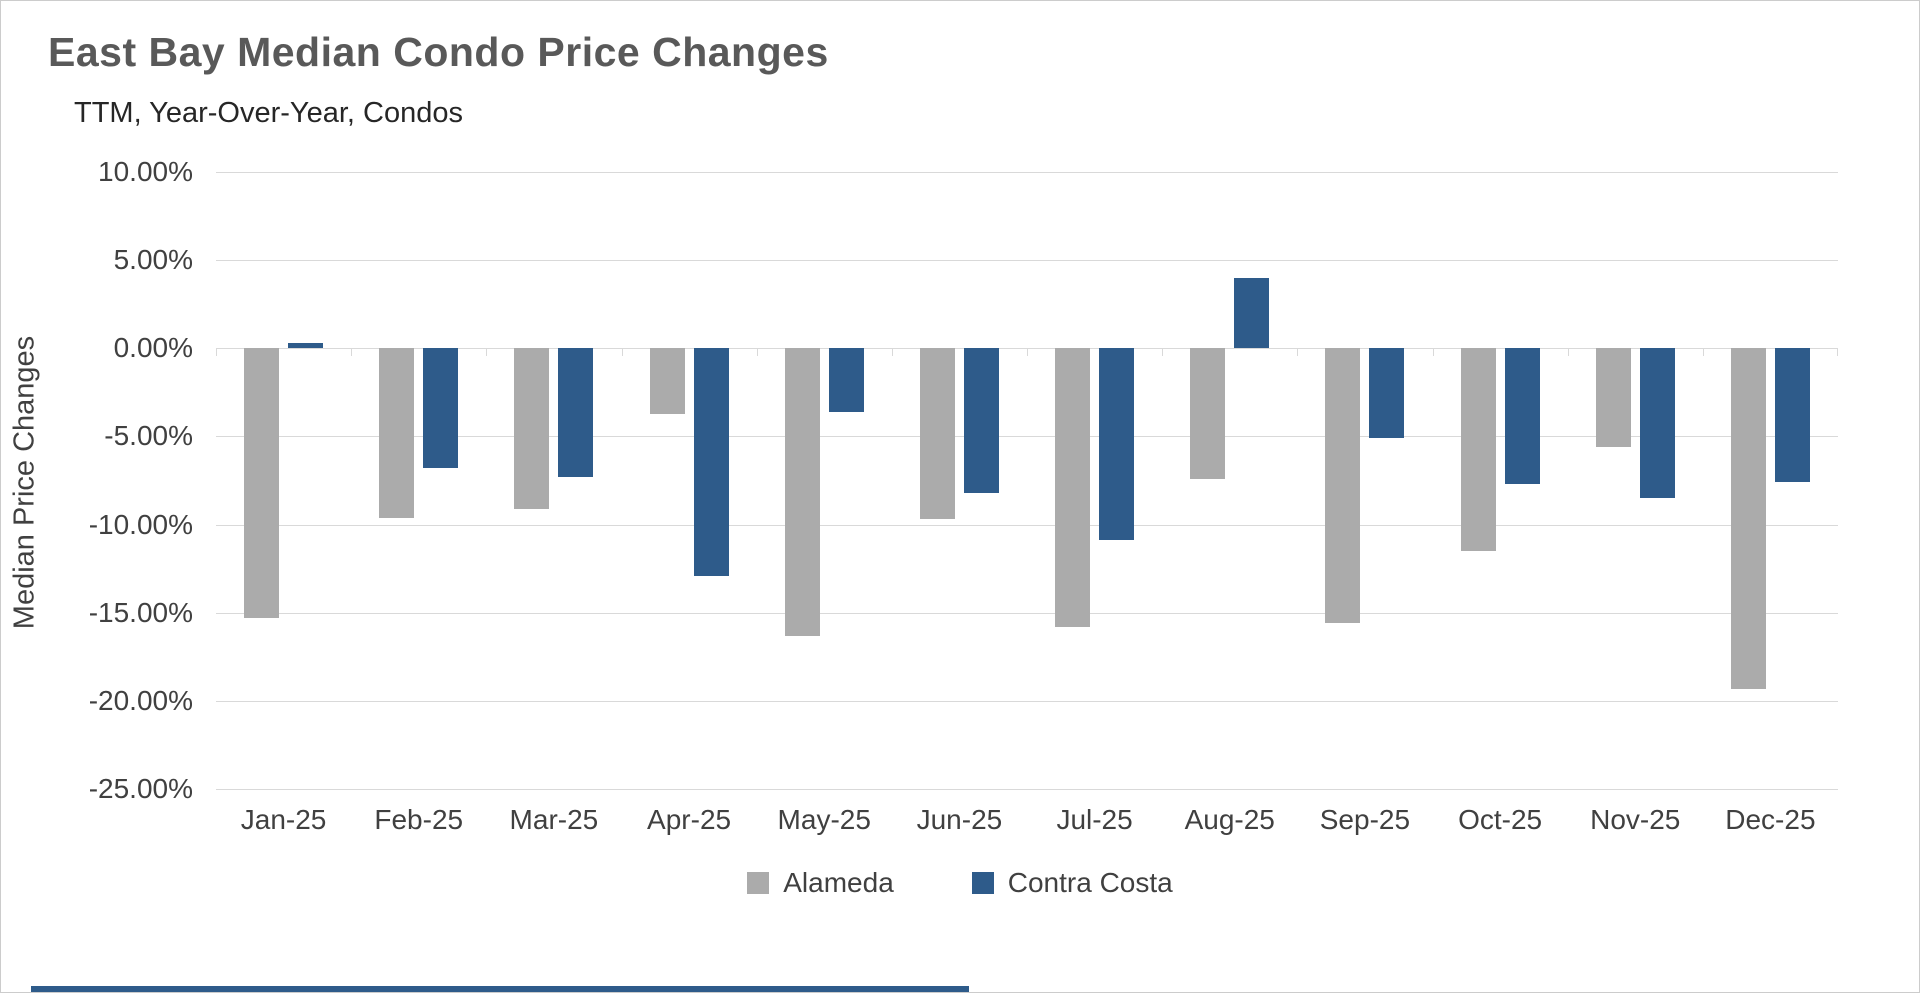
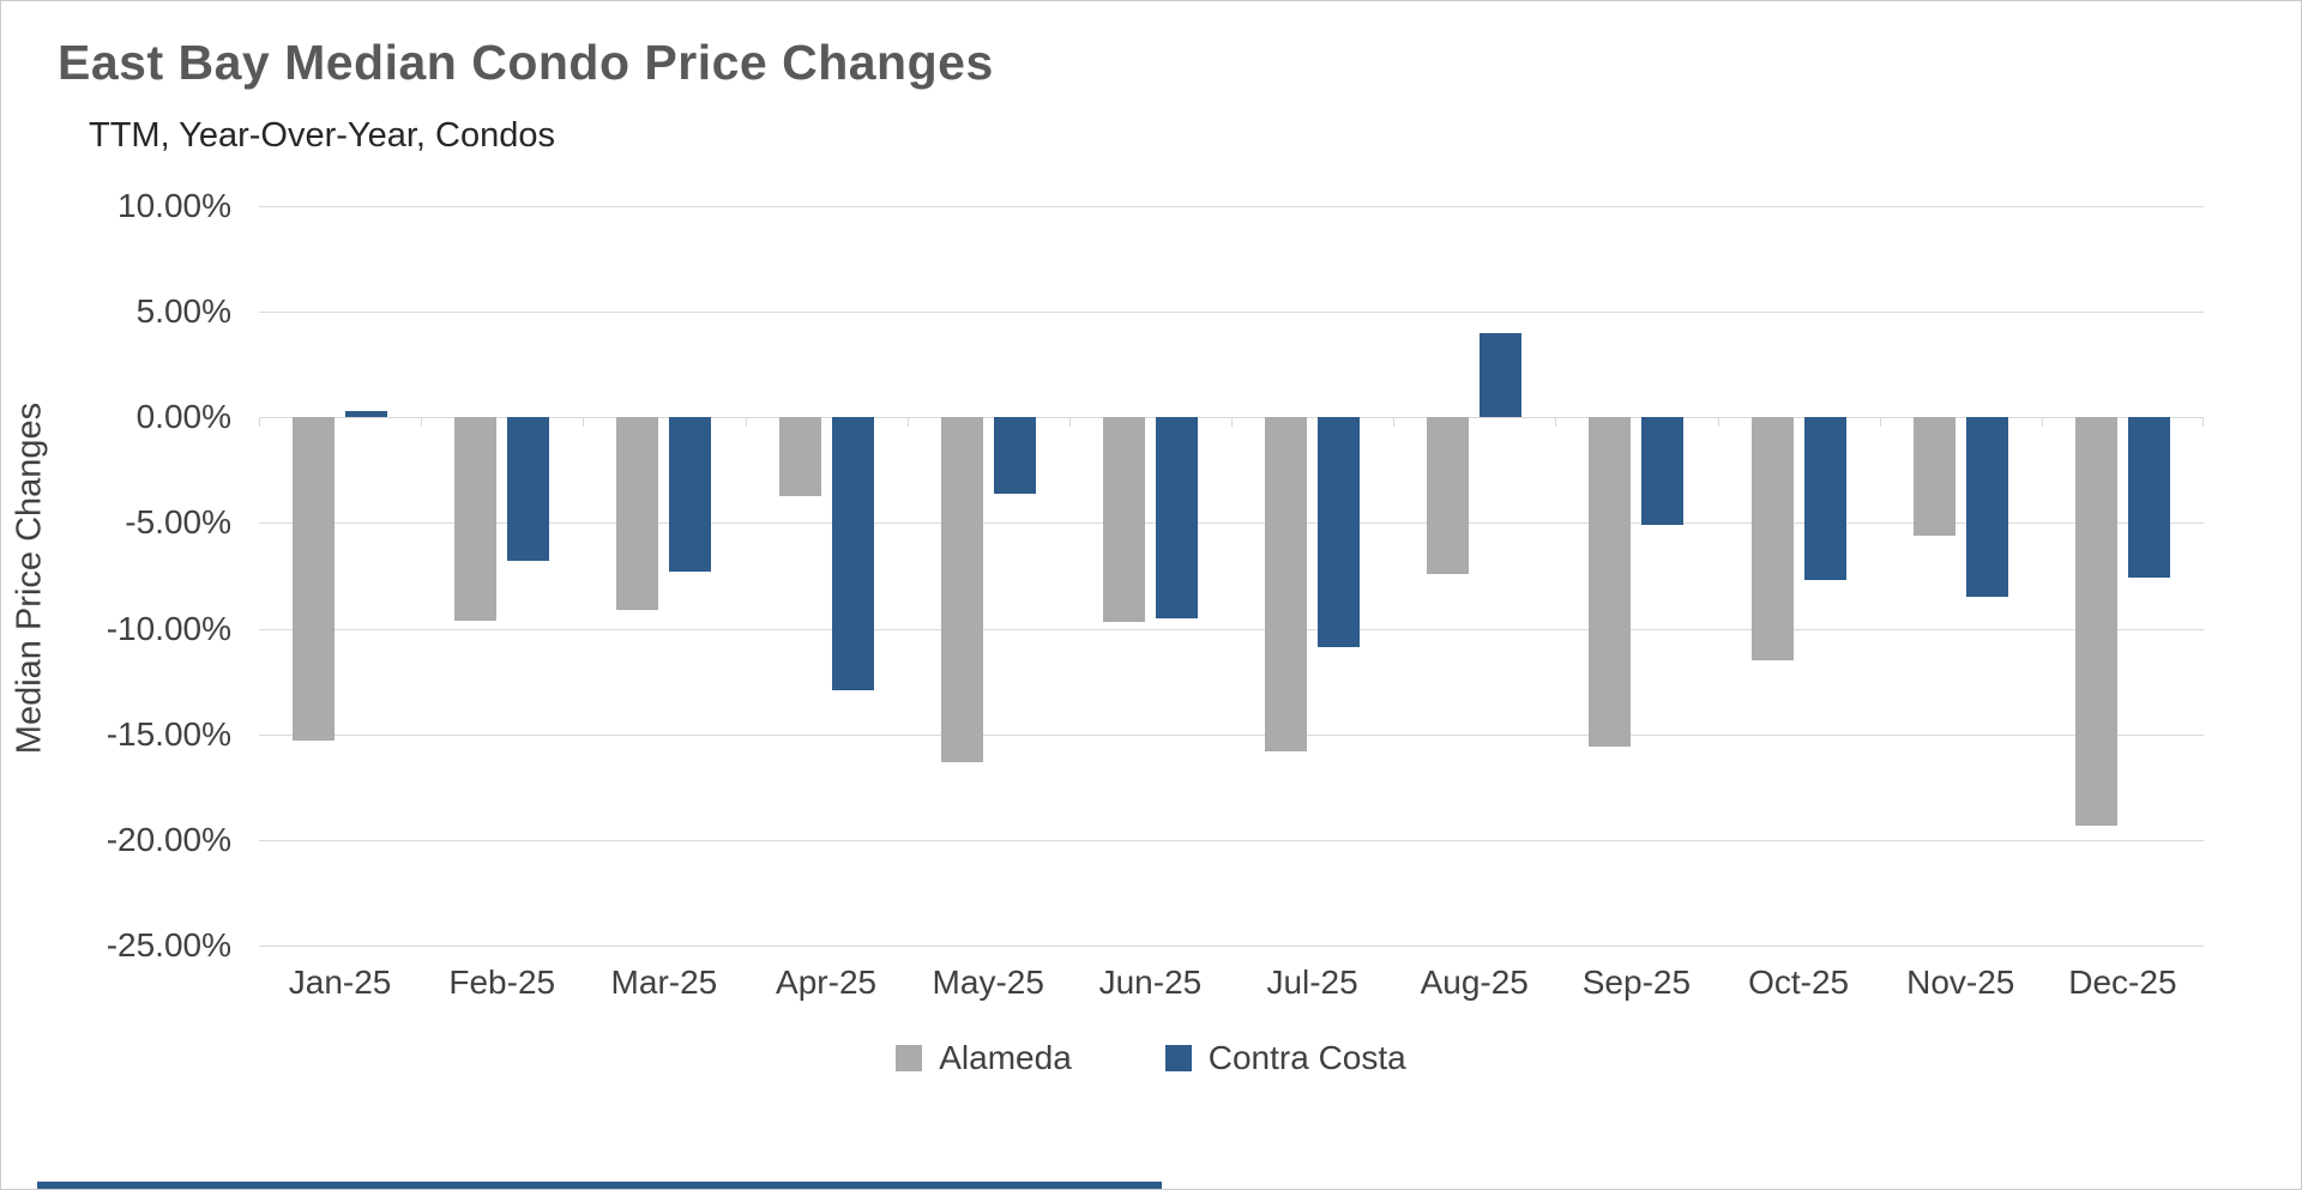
Contra Costa/Jun-25: -8.2% -> -9.5%
